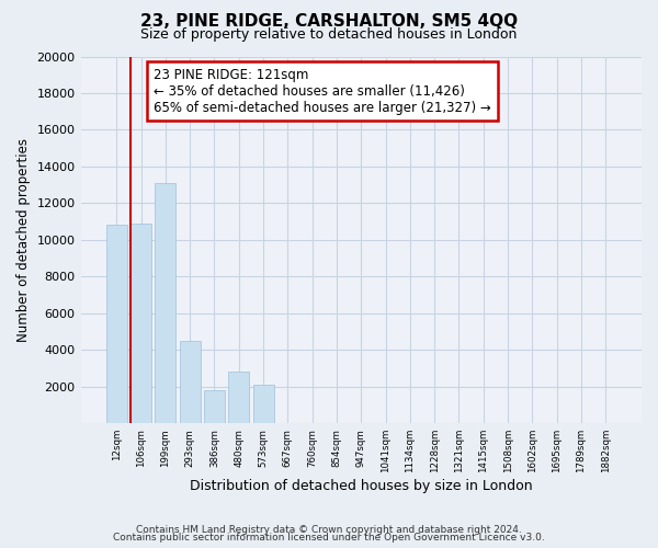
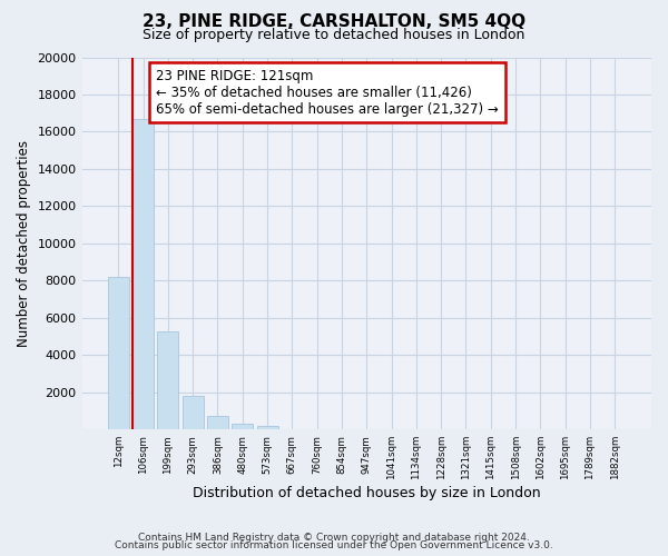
12sqm: 10800 -> 8200
106sqm: 10900 -> 16700
199sqm: 13100 -> 5300
293sqm: 4500 -> 1800
386sqm: 1800 -> 800
480sqm: 2800 -> 300
573sqm: 2100 -> 200
